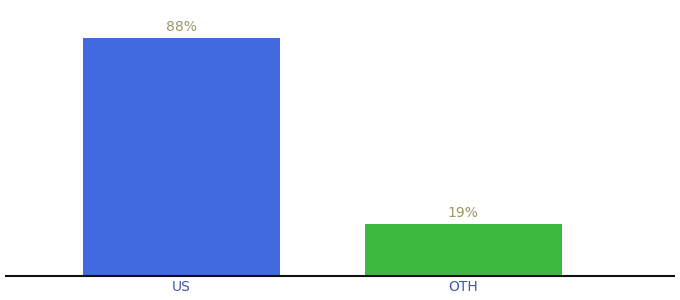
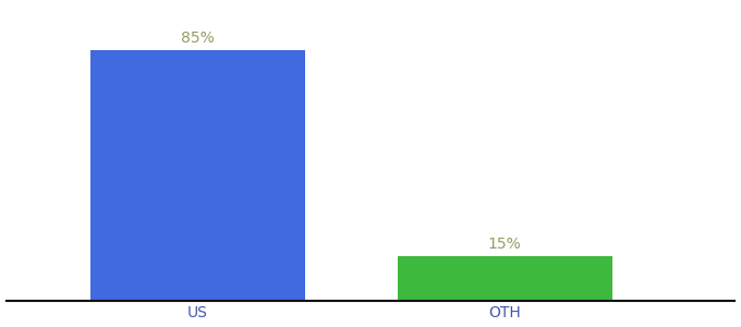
US: 88% -> 85%
OTH: 19% -> 15%
